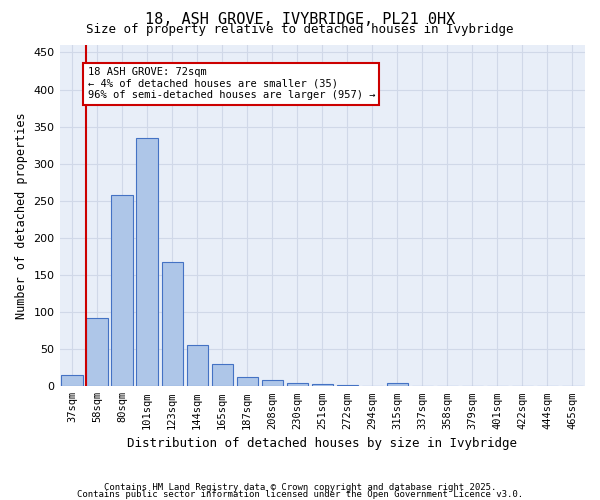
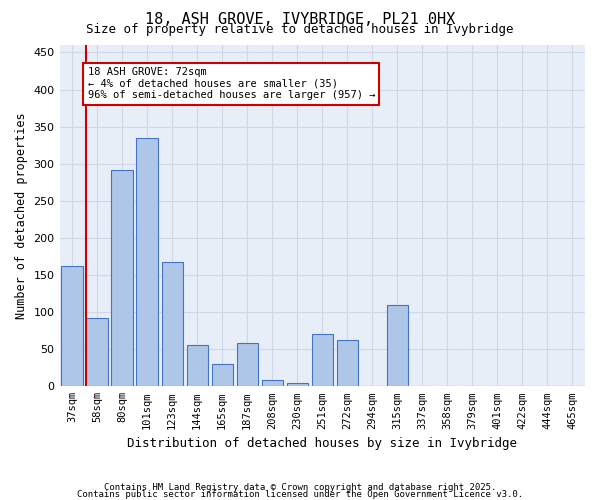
37sqm: 15 -> 162
80sqm: 258 -> 292
187sqm: 13 -> 58
251sqm: 3 -> 70
272sqm: 2 -> 62
315sqm: 5 -> 110
